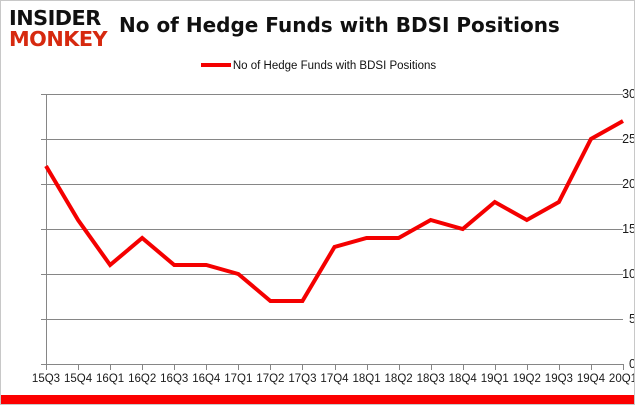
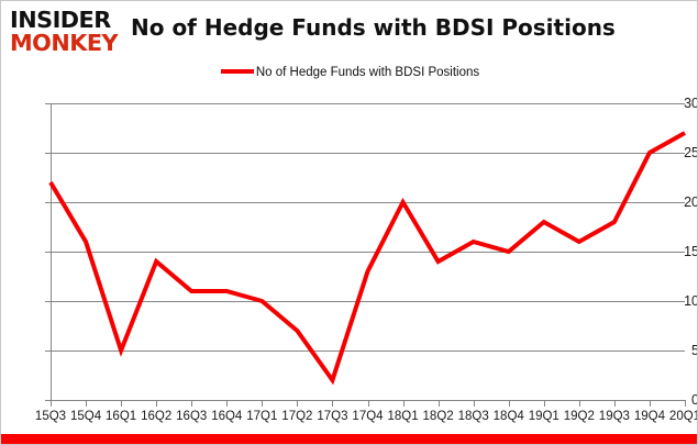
16Q1: 11 -> 5
17Q3: 7 -> 2
18Q1: 14 -> 20
